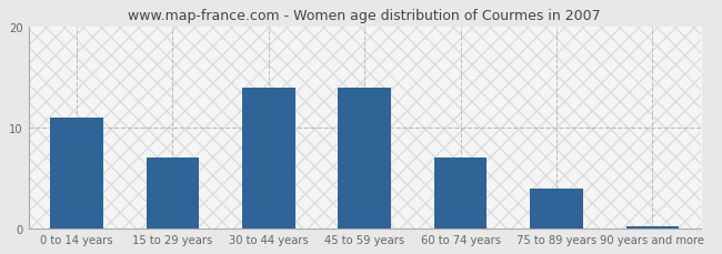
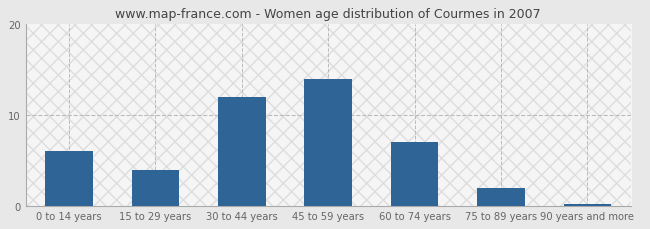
0 to 14 years: 11.0 -> 6.0
15 to 29 years: 7.0 -> 4.0
30 to 44 years: 14.0 -> 12.0
75 to 89 years: 4.0 -> 2.0
